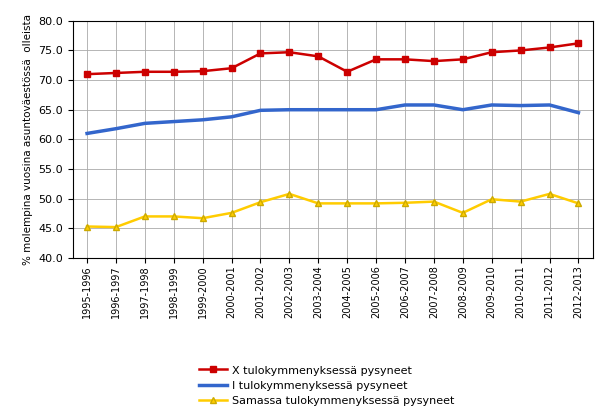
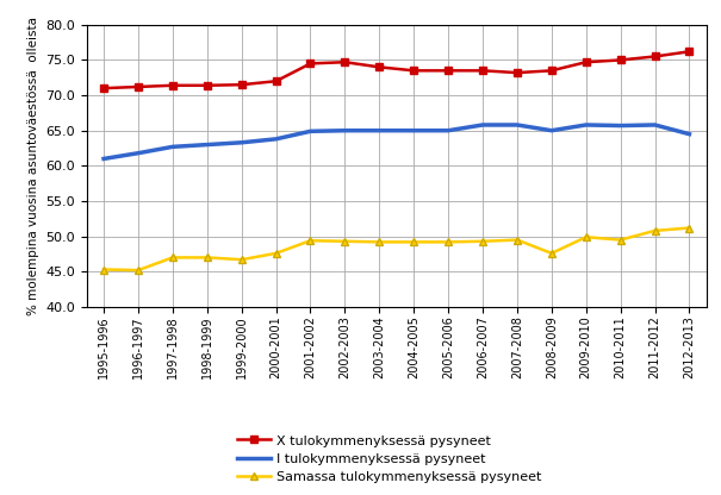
Samassa tulokymmenyksessä pysyneet/2002-2003: 50.8 -> 49.3
X tulokymmenyksessä pysyneet/2004-2005: 71.4 -> 73.5
Samassa tulokymmenyksessä pysyneet/2012-2013: 49.2 -> 51.2
